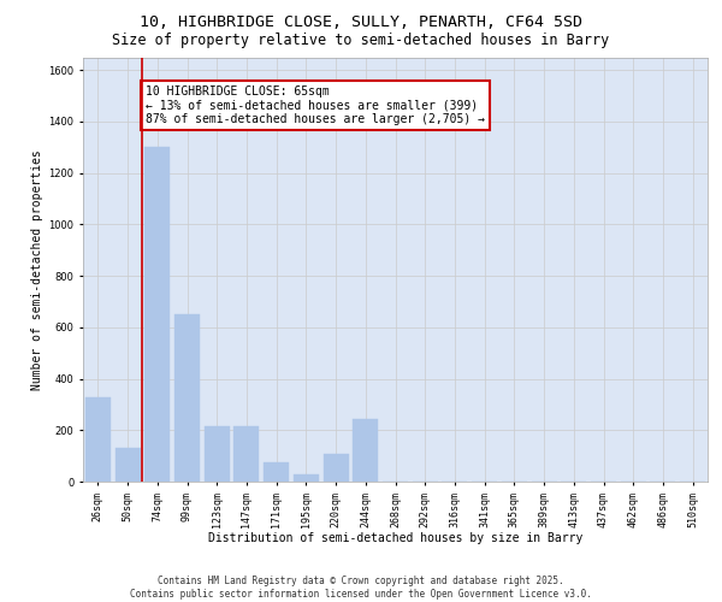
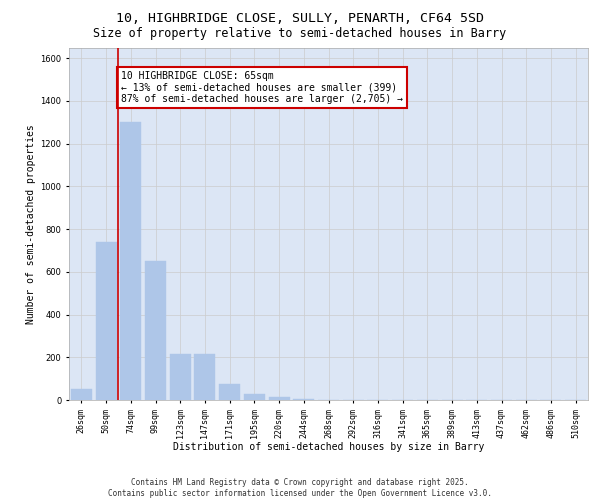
26sqm: 330 -> 50
50sqm: 130 -> 740
220sqm: 110 -> 15
244sqm: 245 -> 5
